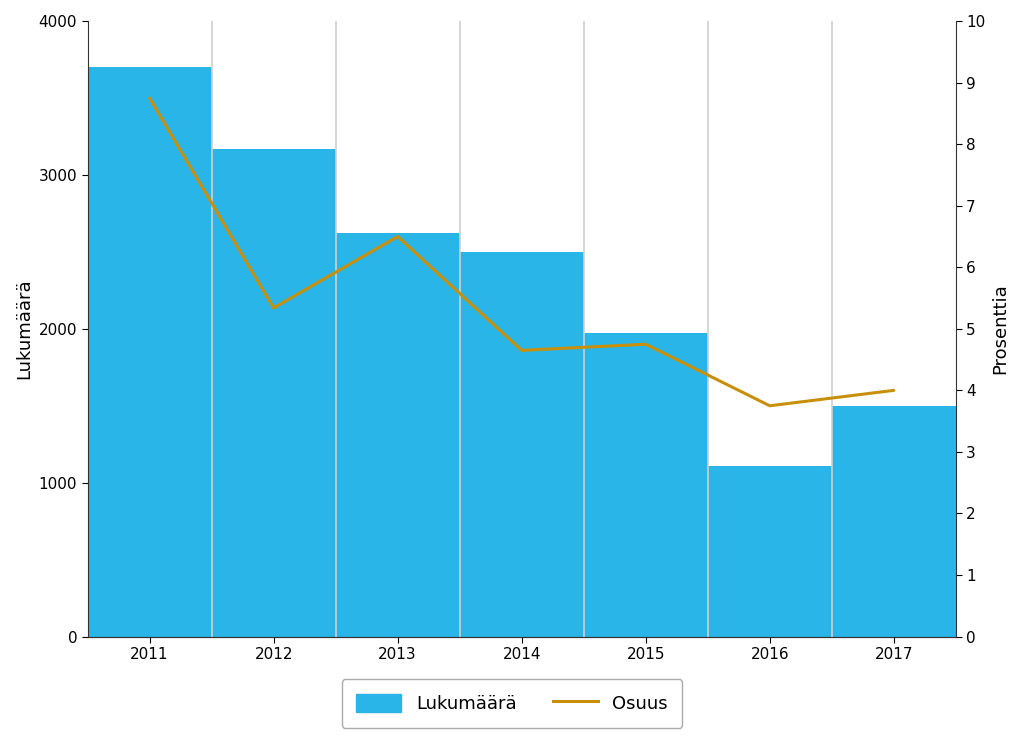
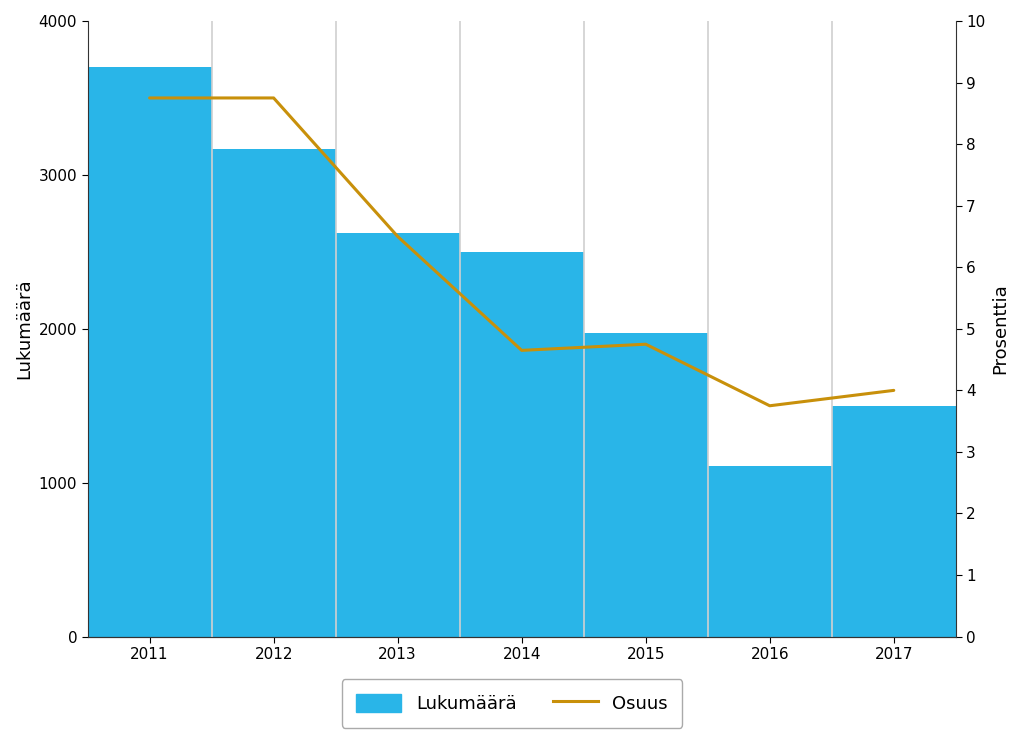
Osuus/2012: 5.34 -> 8.75
